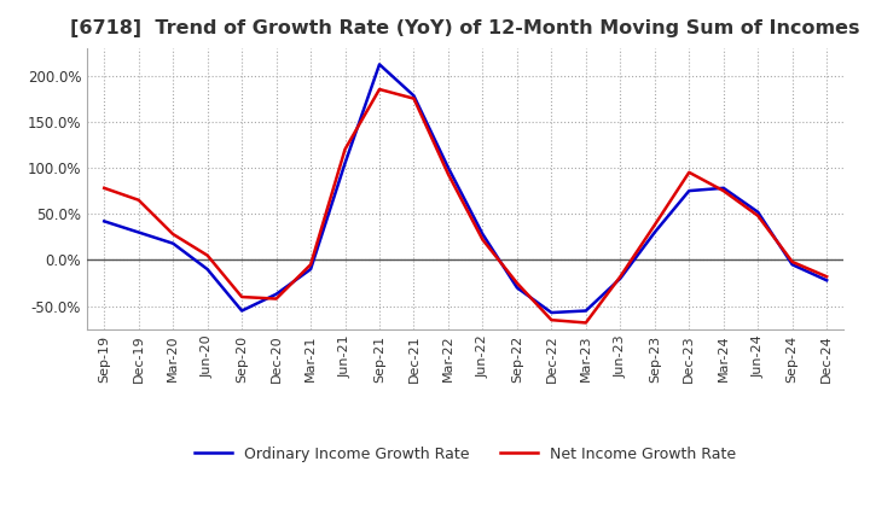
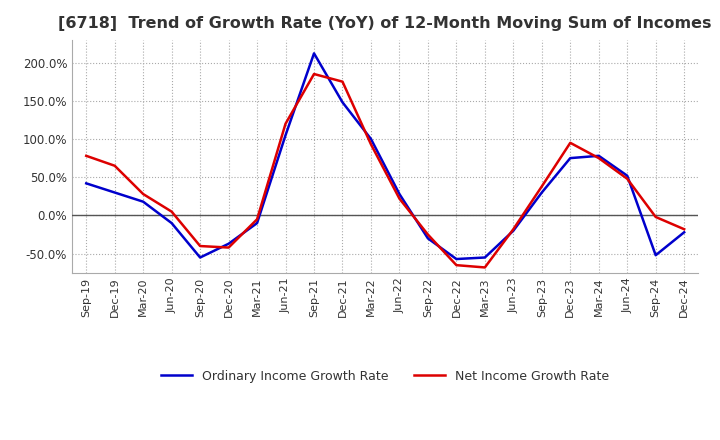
Ordinary Income Growth Rate/Dec-21: 178% -> 148%
Ordinary Income Growth Rate/Sep-24: -5% -> -52%
